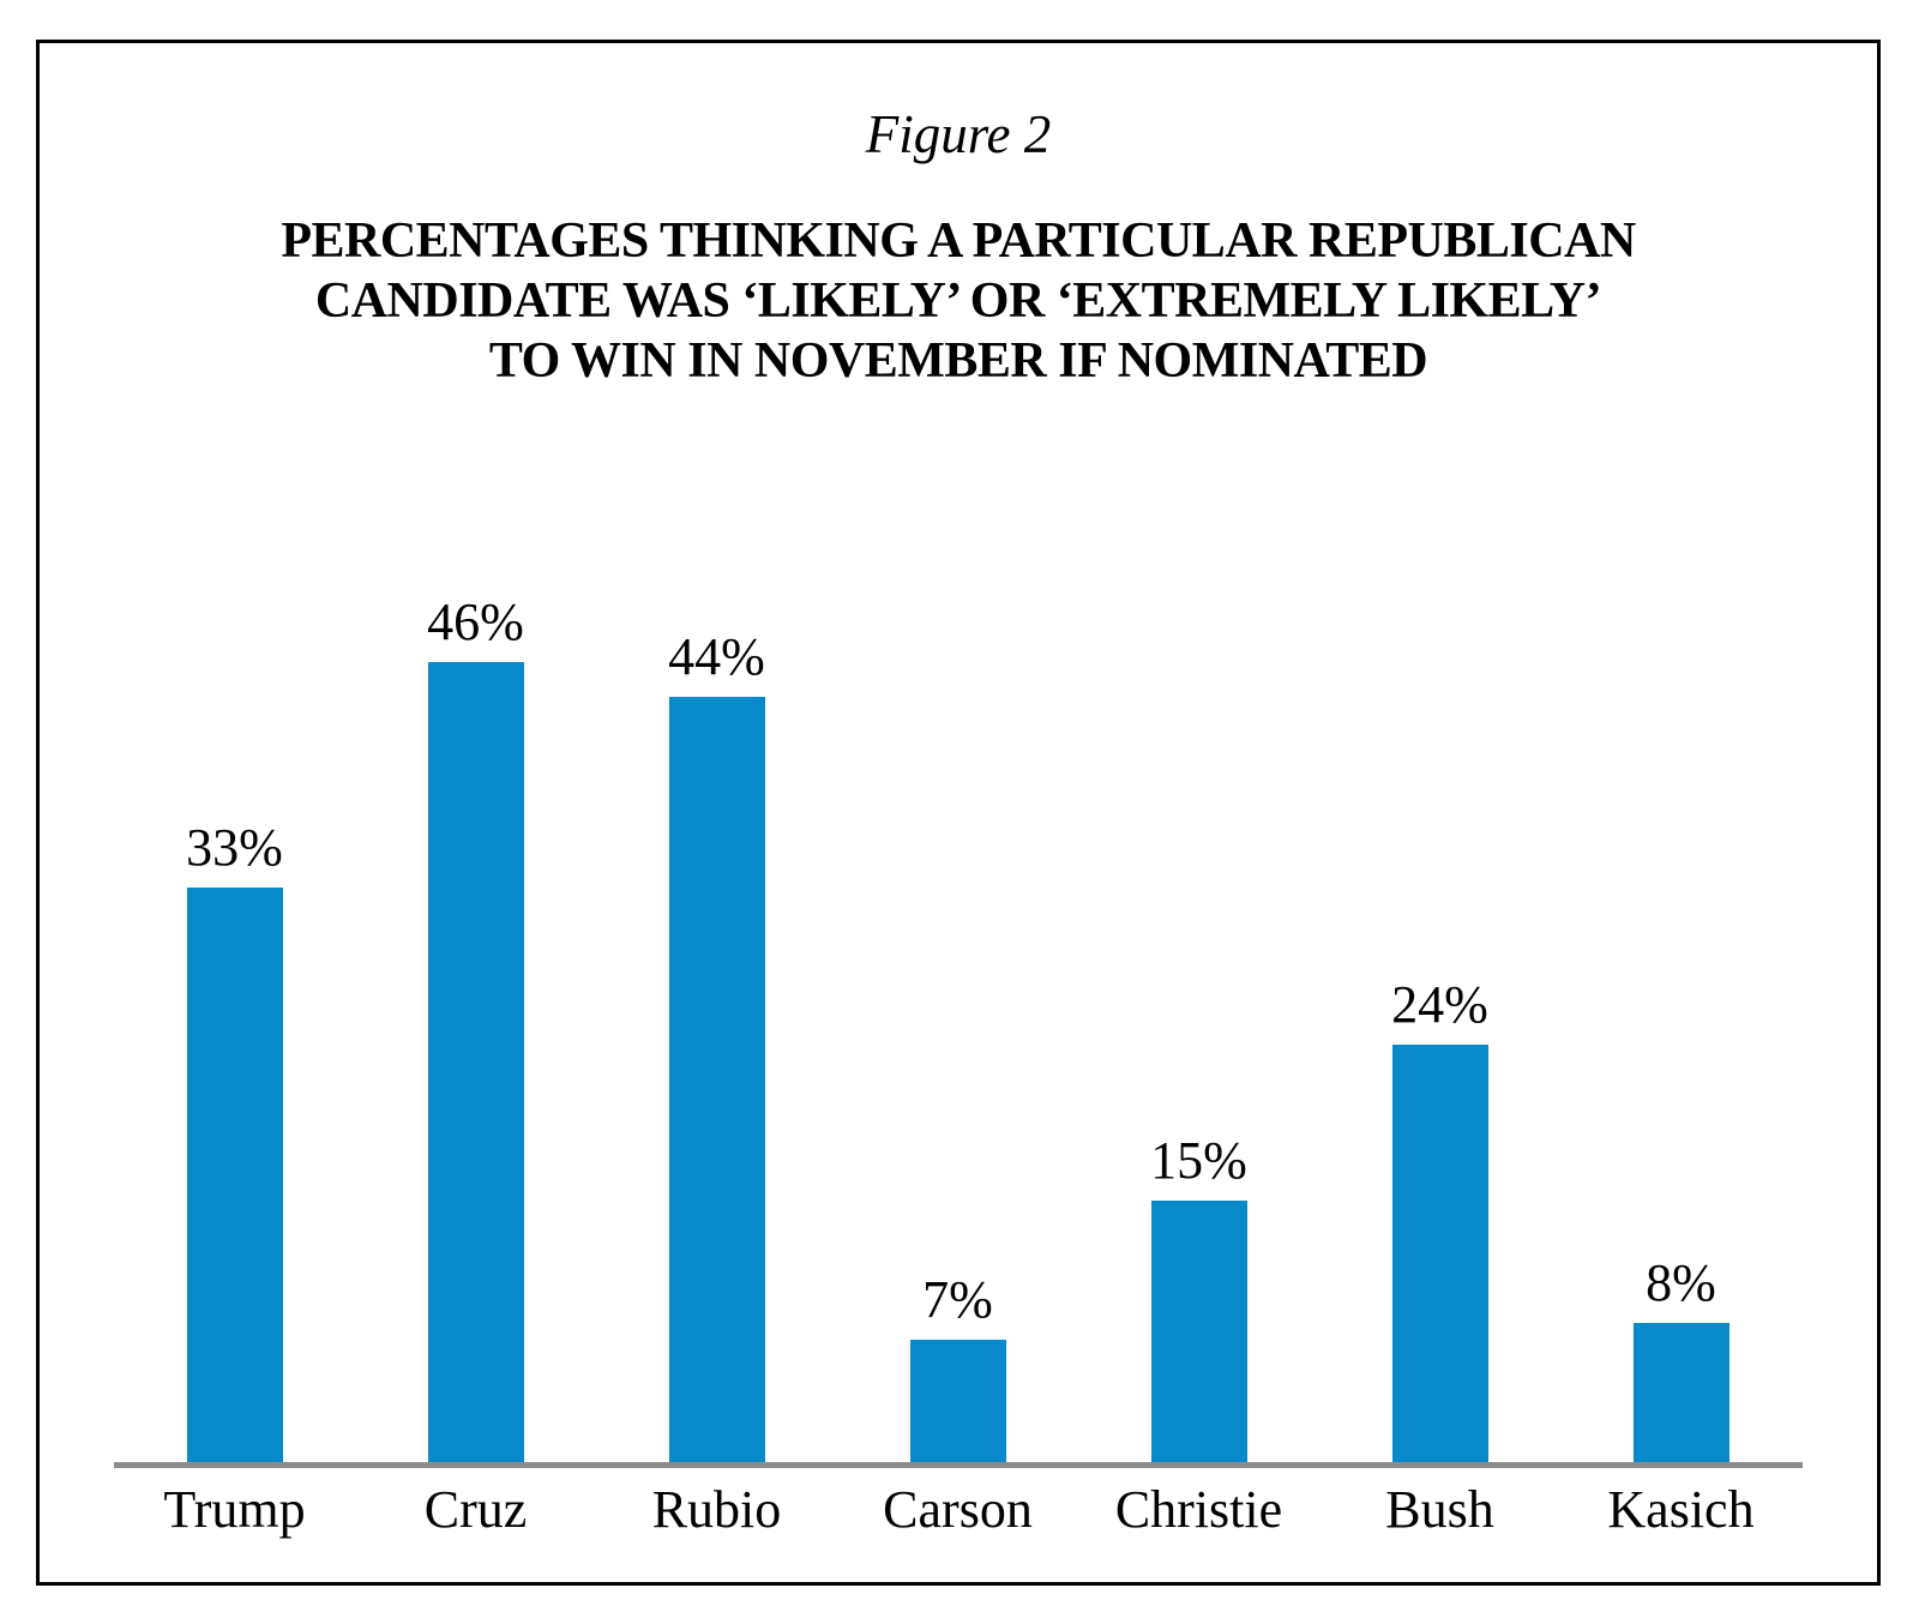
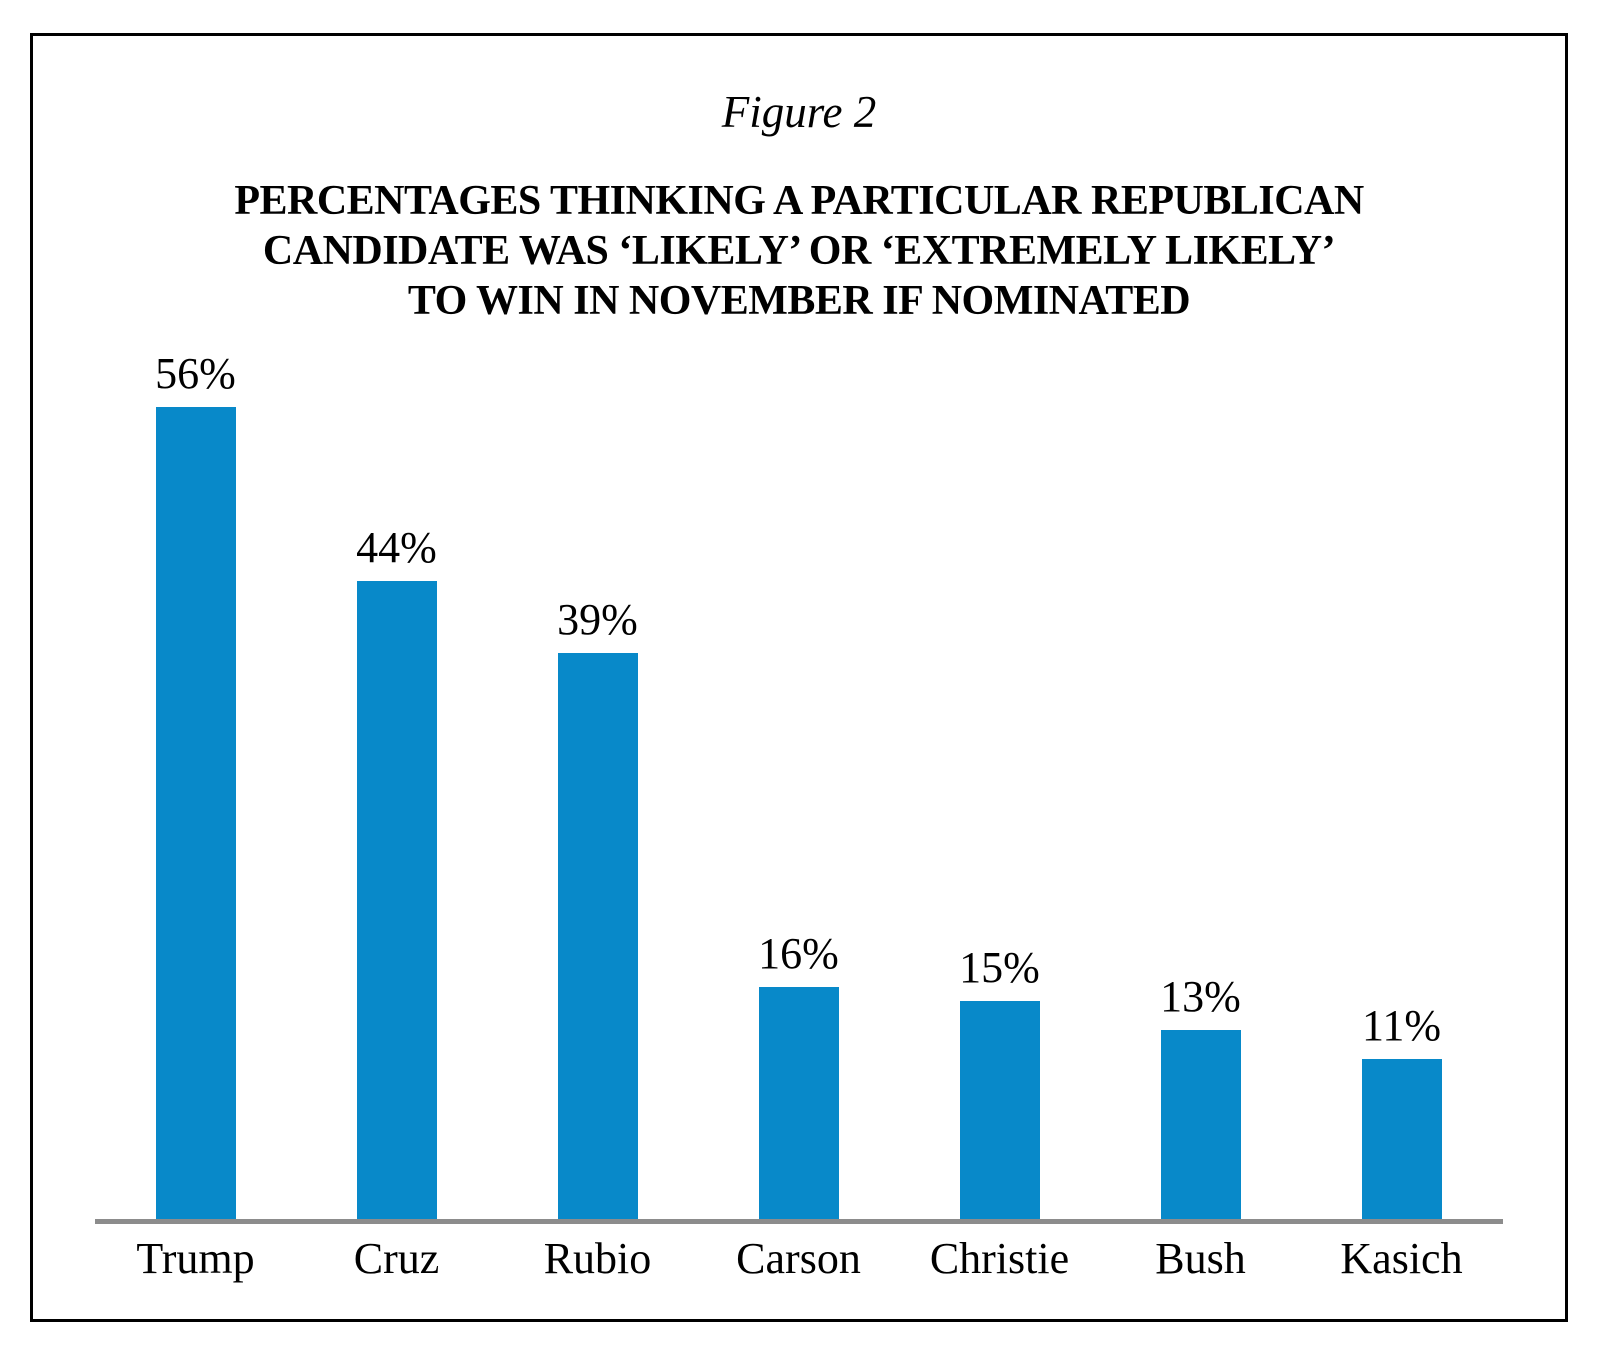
Trump: 33% -> 56%
Cruz: 46% -> 44%
Rubio: 44% -> 39%
Carson: 7% -> 16%
Bush: 24% -> 13%
Kasich: 8% -> 11%
